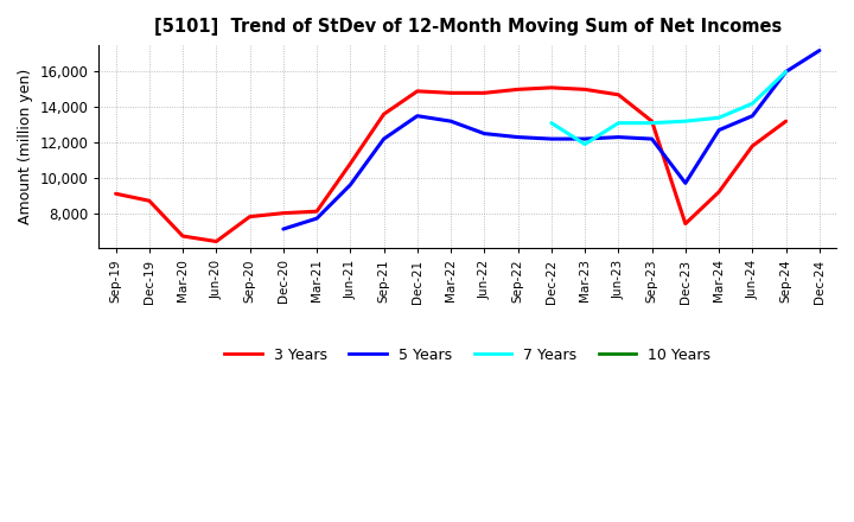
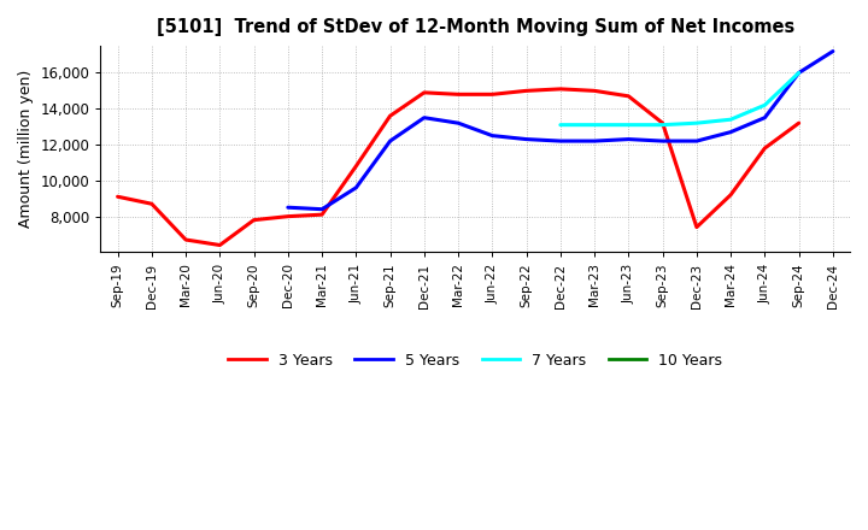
5 Years/Dec-20: 7,100 -> 8,500
5 Years/Mar-21: 7,700 -> 8,400
7 Years/Mar-23: 11,900 -> 13,100
5 Years/Dec-23: 9,700 -> 12,200
